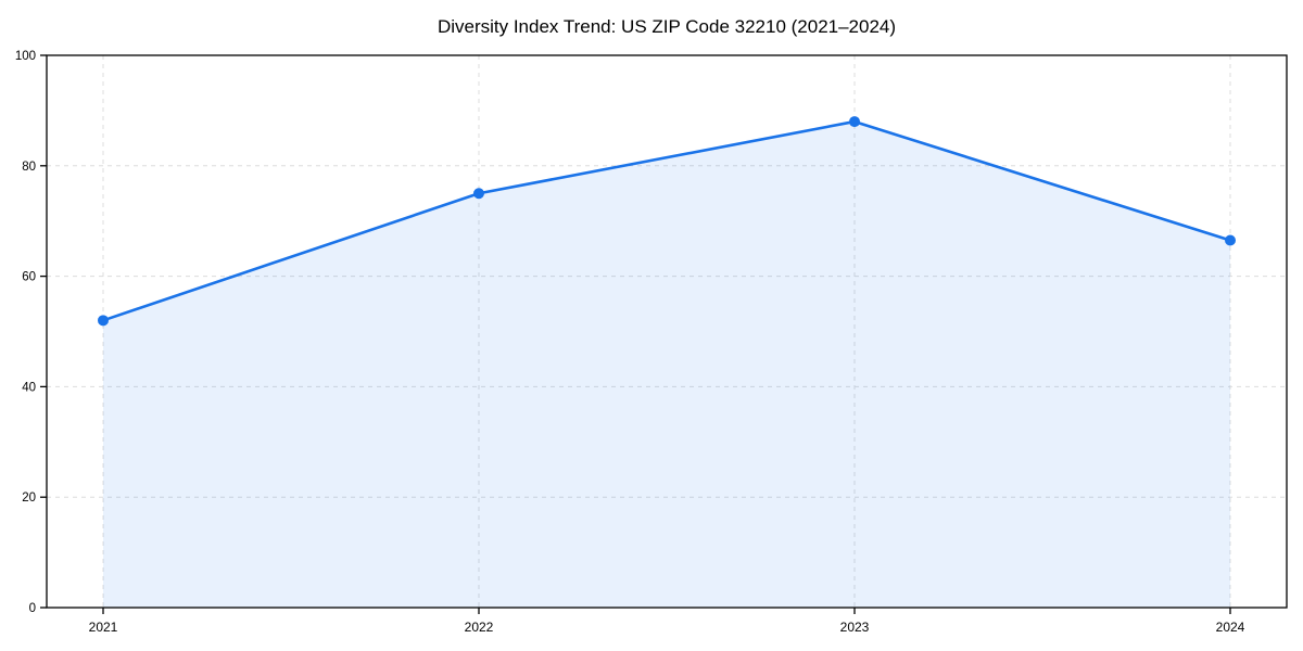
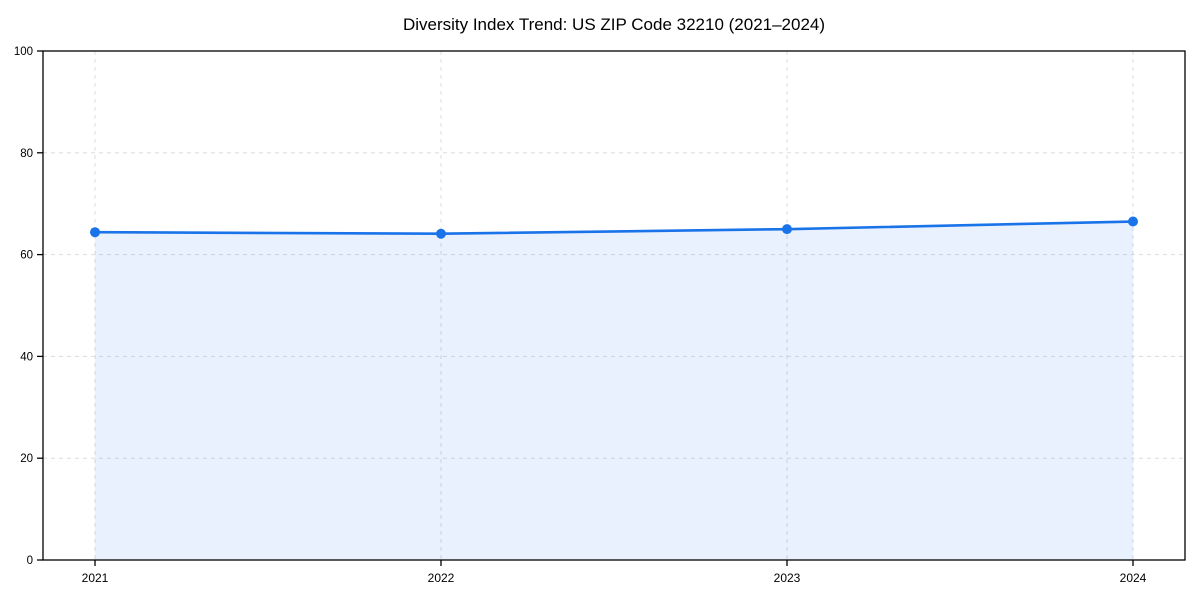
2021: 52 -> 64
2022: 75 -> 64
2023: 88 -> 65
